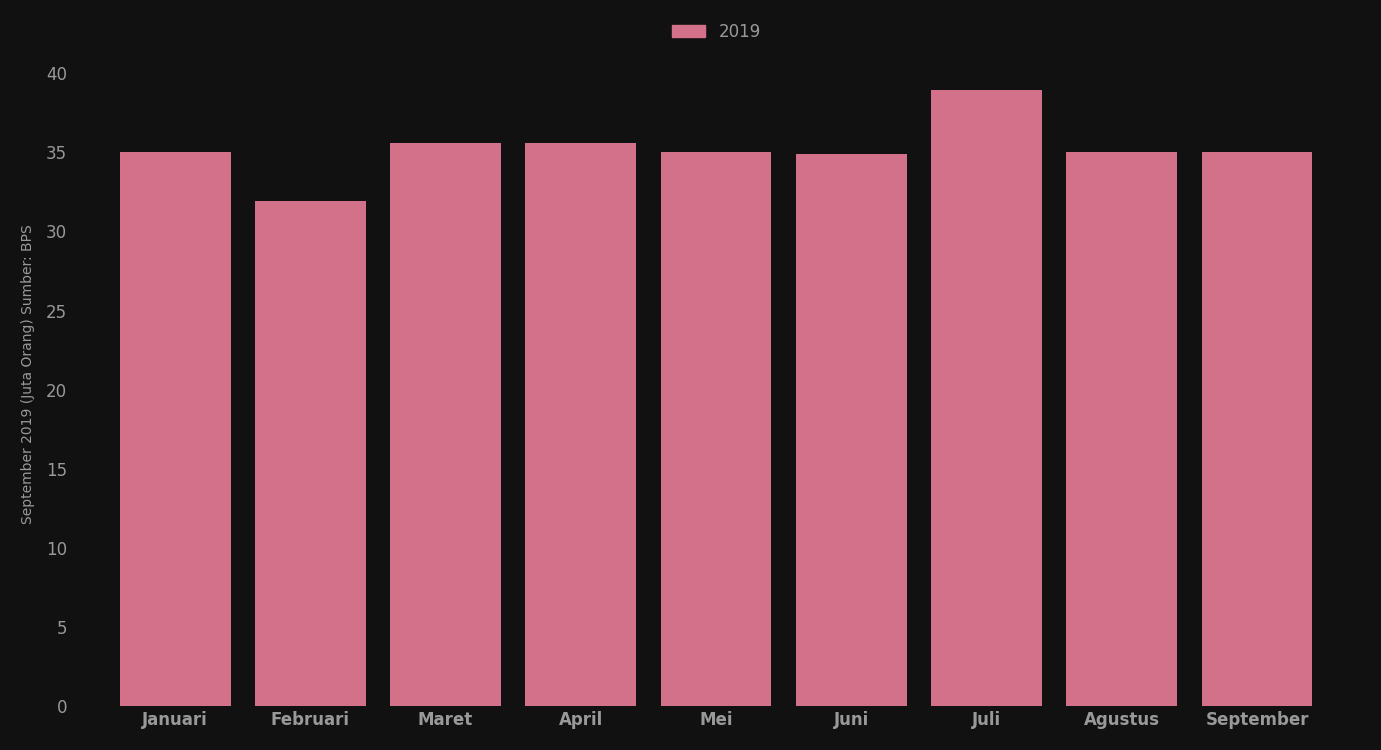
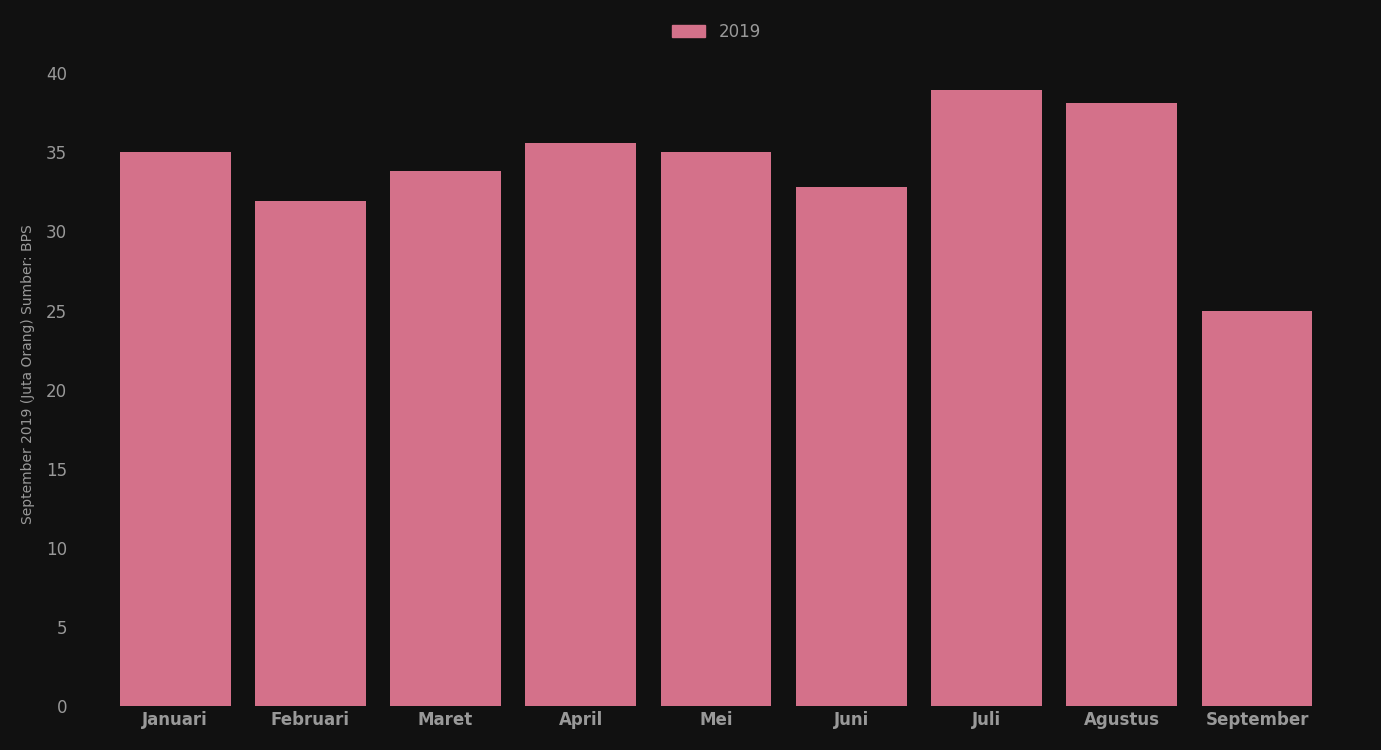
Maret: 35.6 -> 33.8
Juni: 34.9 -> 32.8
Agustus: 35.0 -> 38.1
September: 35.0 -> 25.0
